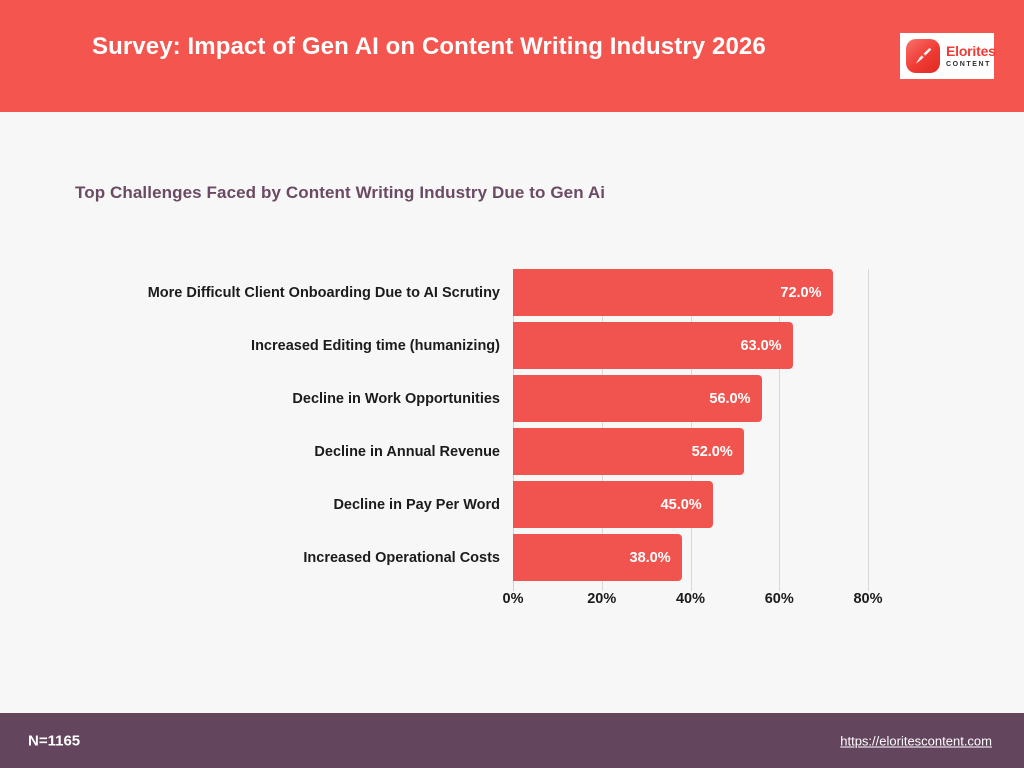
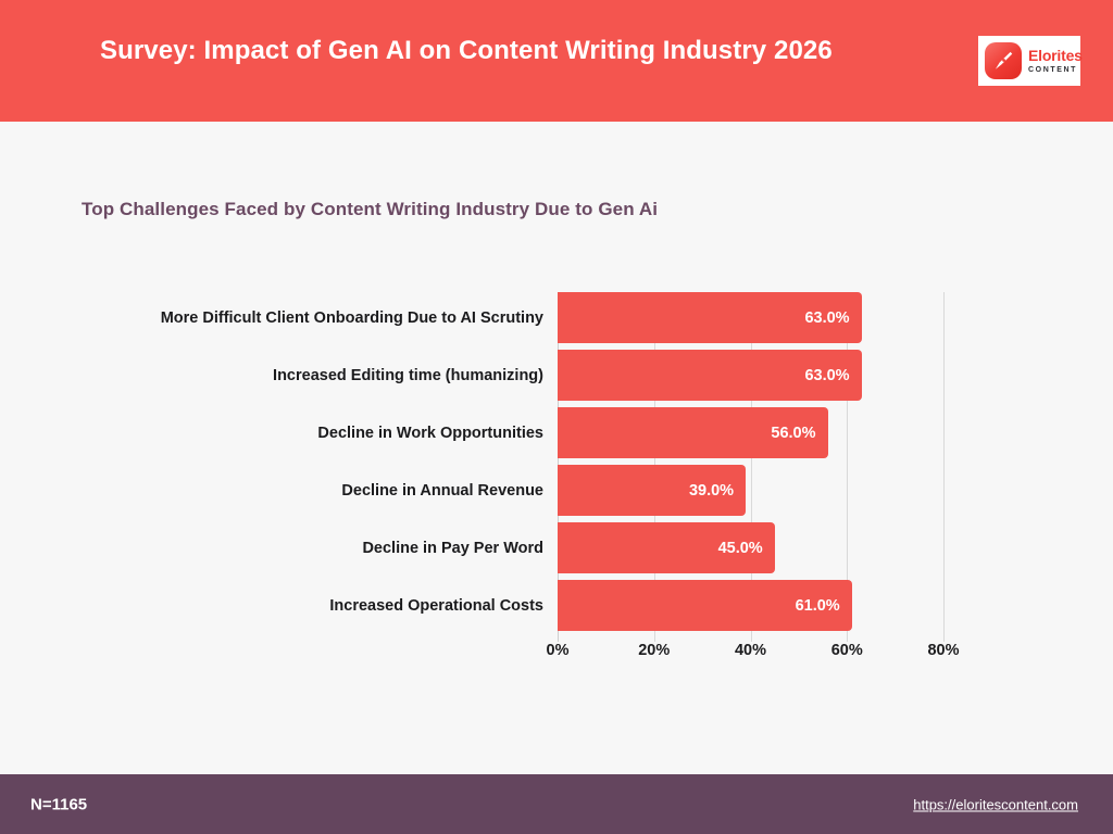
More Difficult Client Onboarding Due to AI Scrutiny: 72.0% -> 63.0%
Decline in Annual Revenue: 52.0% -> 39.0%
Increased Operational Costs: 38.0% -> 61.0%
